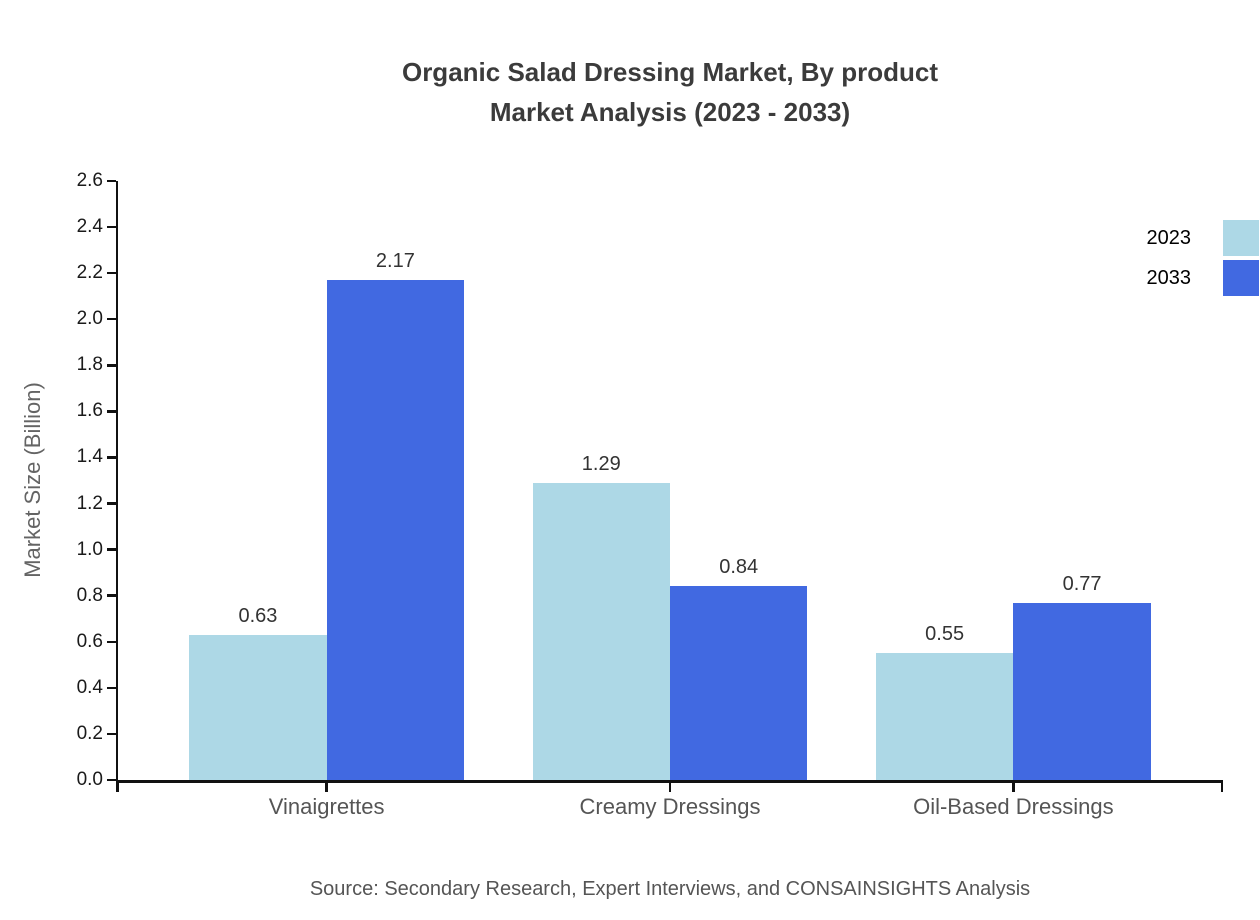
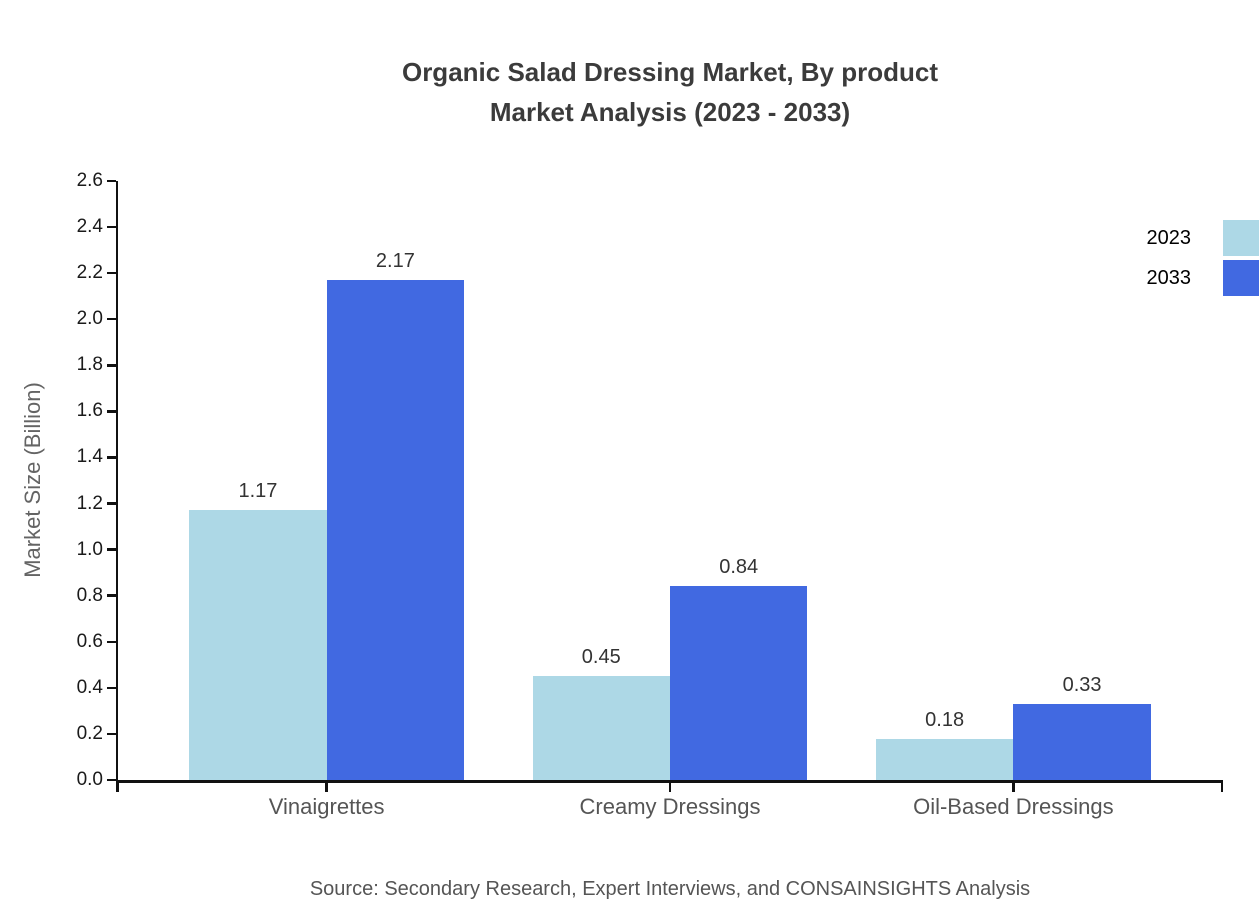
2023/Vinaigrettes: 0.63 -> 1.17
2023/Creamy Dressings: 1.29 -> 0.45
2023/Oil-Based Dressings: 0.55 -> 0.18
2033/Oil-Based Dressings: 0.77 -> 0.33
